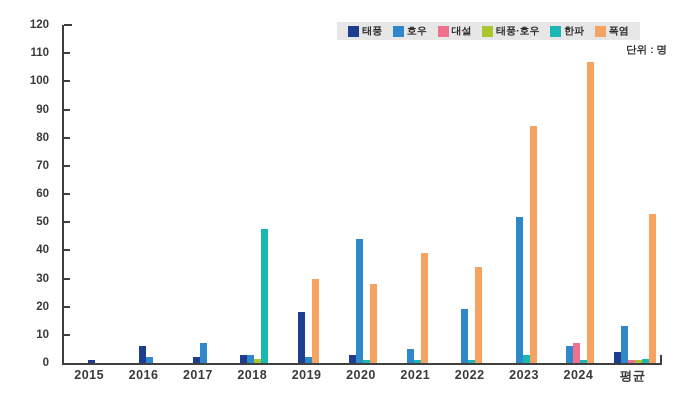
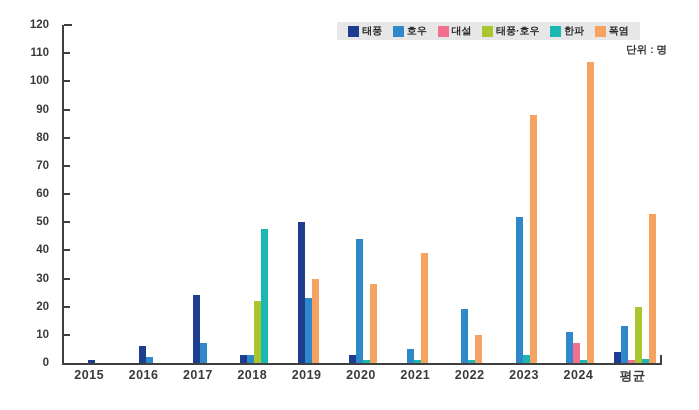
태풍/2017: 2 -> 24
태풍·호우/2018: 2 -> 22
태풍/2019: 18 -> 50
호우/2019: 2 -> 23
폭염/2022: 34 -> 10
폭염/2023: 84 -> 88
호우/2024: 6 -> 11
태풍·호우/평균: 1 -> 20
